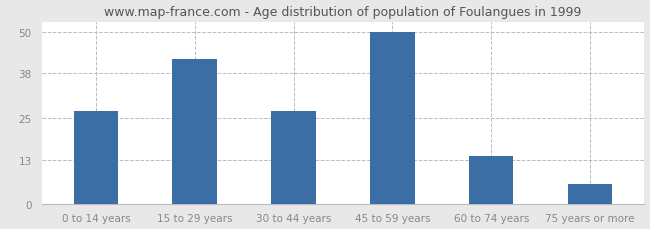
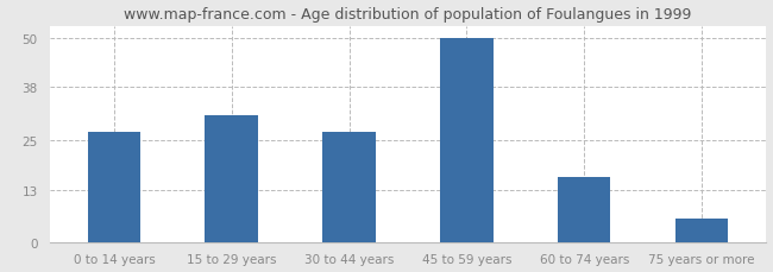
15 to 29 years: 42 -> 31
60 to 74 years: 14 -> 16
